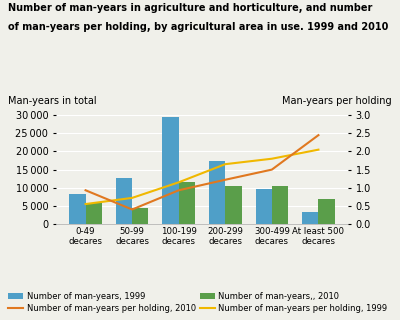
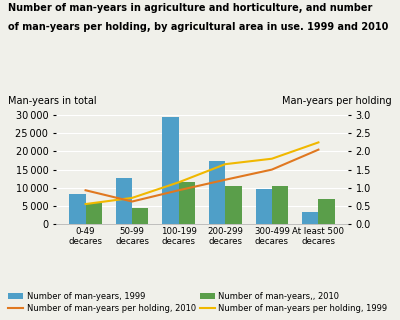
Number of man-years per holding, 2010/50-99 decares: 0.40 -> 0.62
Number of man-years per holding, 1999/At least 500 decares: 2.05 -> 2.25
Number of man-years per holding, 2010/At least 500 decares: 2.45 -> 2.05
